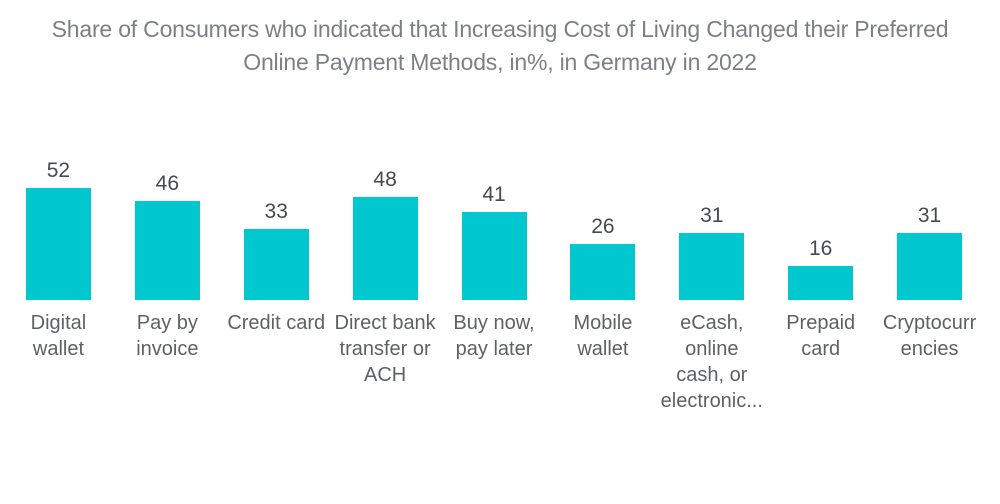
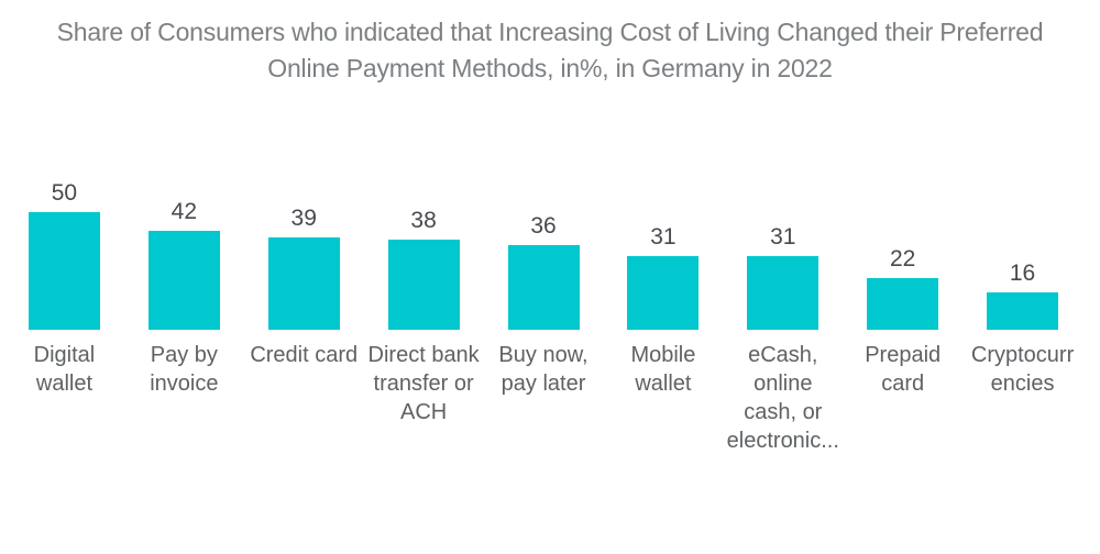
Digital wallet: 52 -> 50
Pay by invoice: 46 -> 42
Credit card: 33 -> 39
Direct bank transfer or ACH: 48 -> 38
Buy now, pay later: 41 -> 36
Mobile wallet: 26 -> 31
Prepaid card: 16 -> 22
Cryptocurrencies: 31 -> 16
